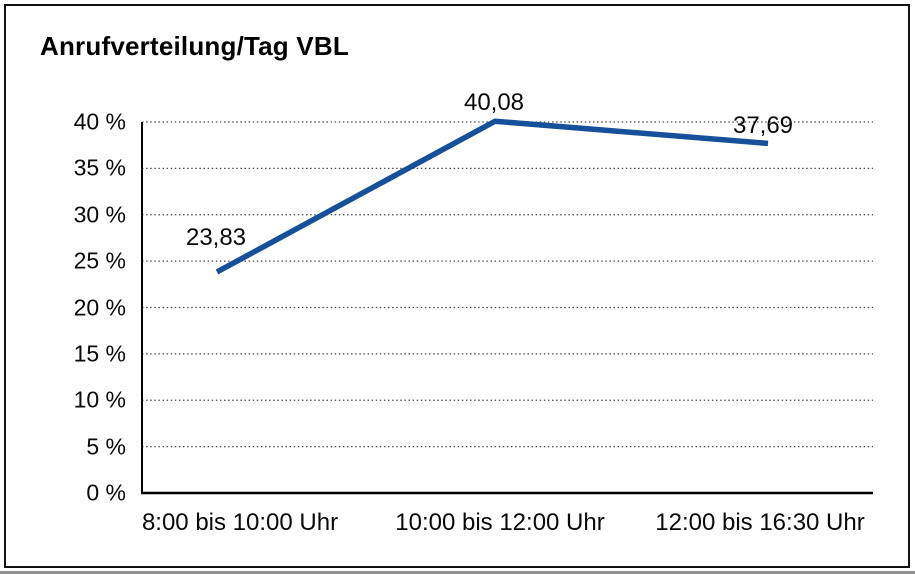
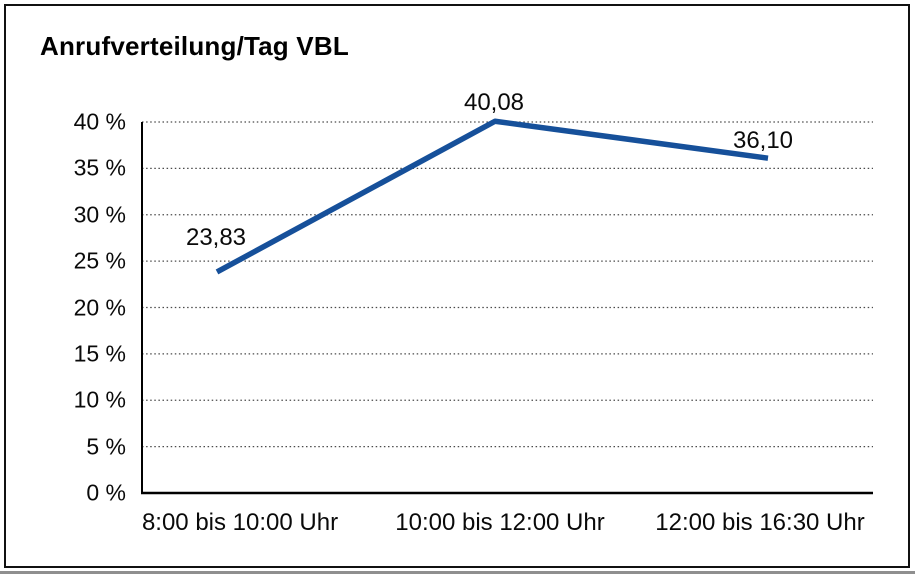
12:00 bis 16:30 Uhr: 37,69 -> 36,10
